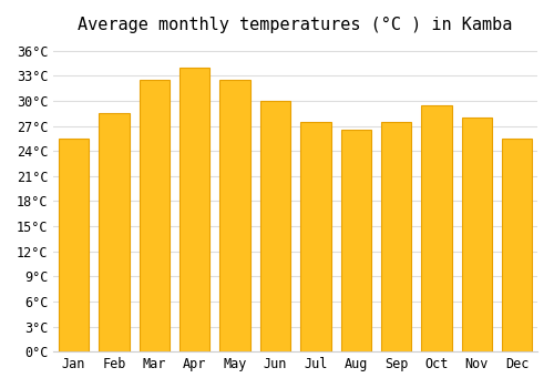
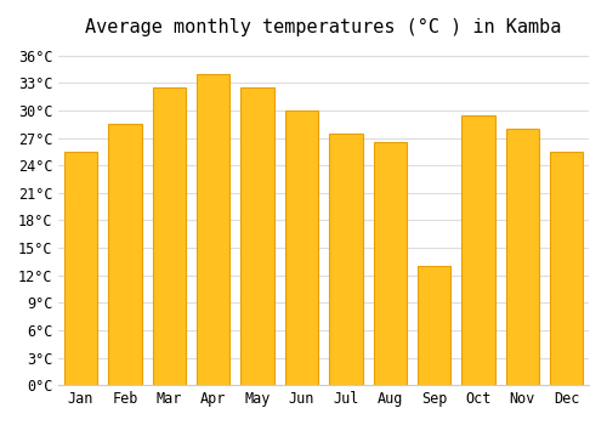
Sep: 27.5°C -> 13.0°C
